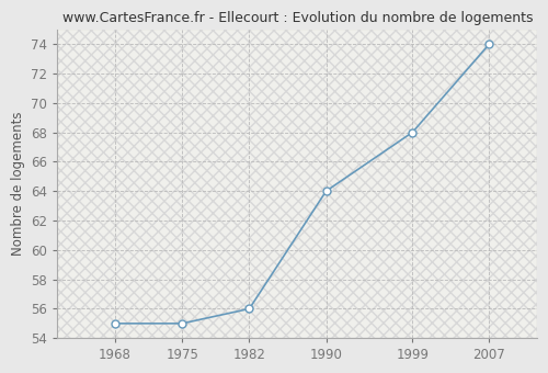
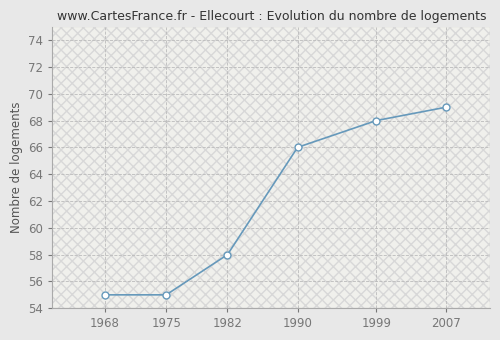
1982: 56 -> 58
1990: 64 -> 66
2007: 74 -> 69
